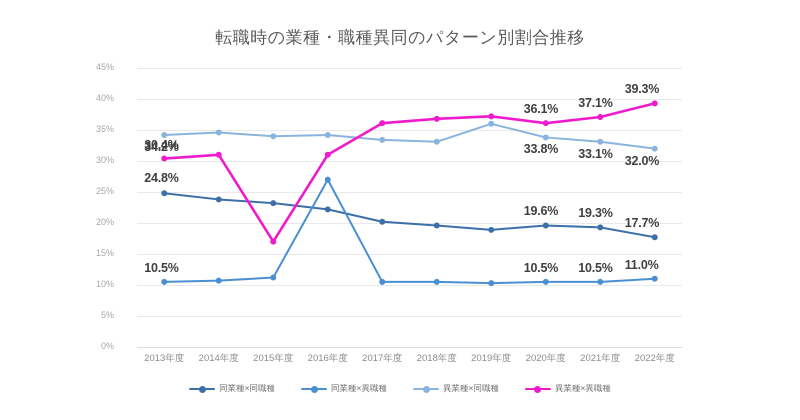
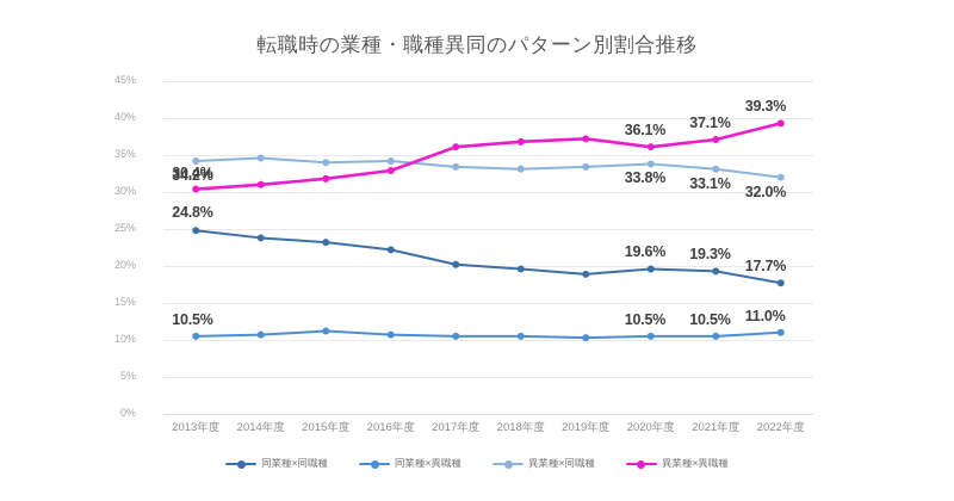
異業種×異職種/2015年度: 17% -> 32%
同業種×異職種/2016年度: 27% -> 11%
異業種×異職種/2016年度: 31% -> 33%
異業種×同職種/2019年度: 36% -> 33%
